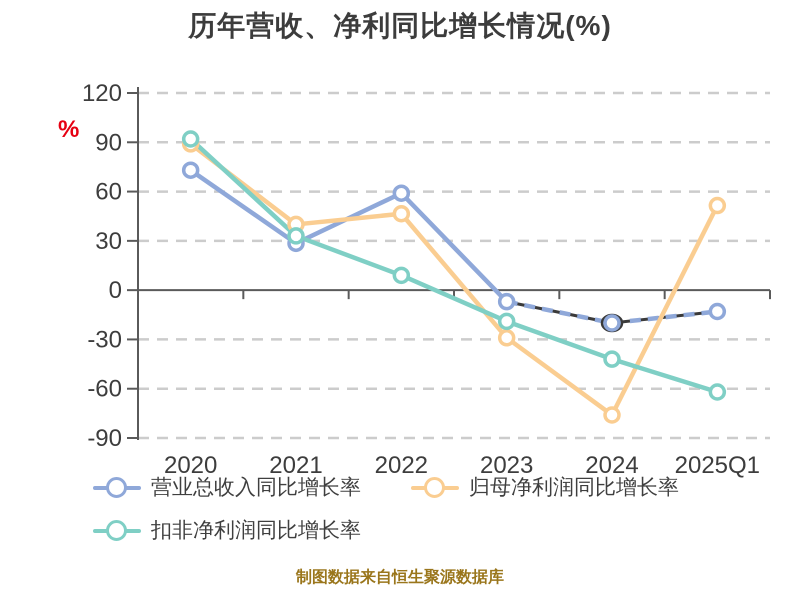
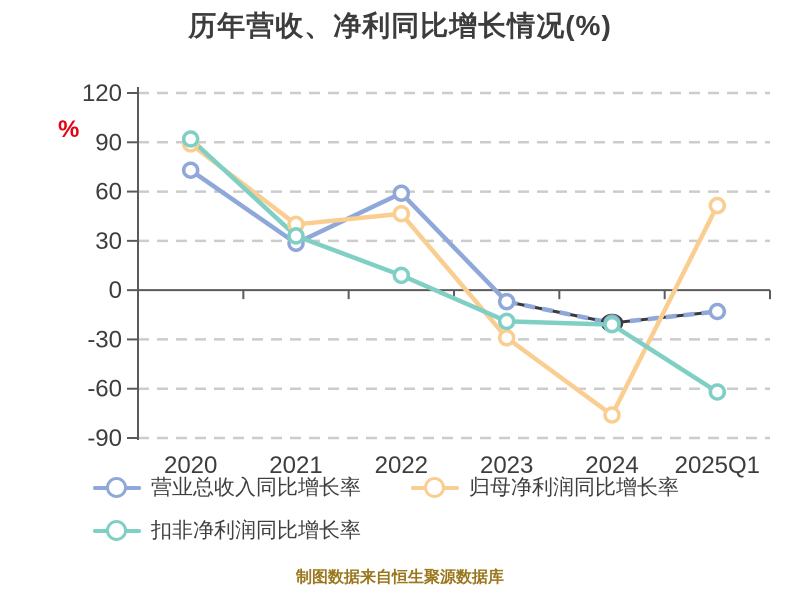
扣非净利润同比增长率/2024: -42 -> -21
